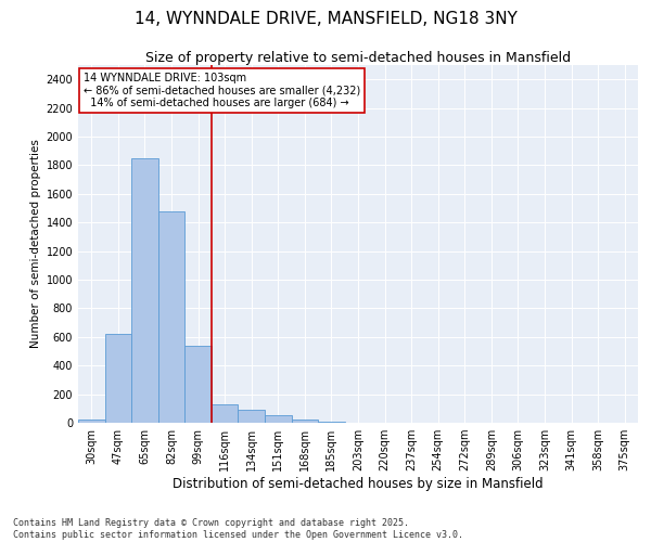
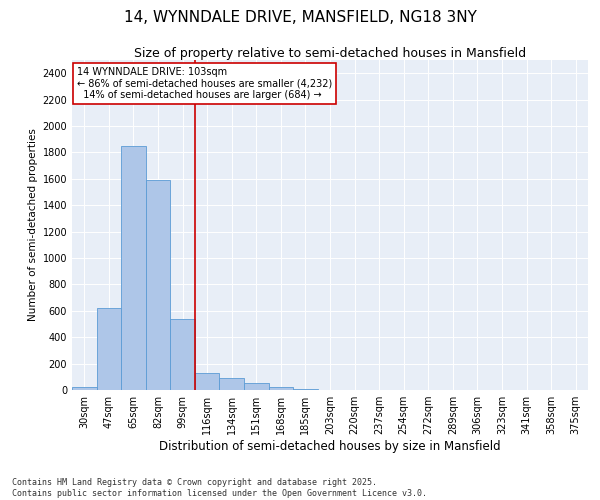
82sqm: 1480 -> 1590
